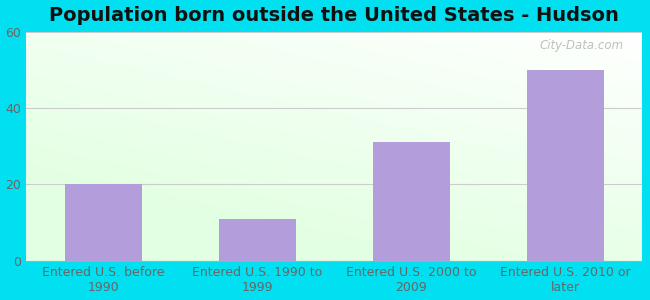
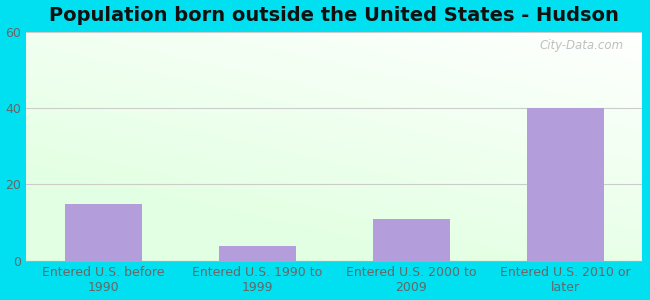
Entered U.S. before 1990: 20 -> 15
Entered U.S. 1990 to 1999: 11 -> 4
Entered U.S. 2000 to 2009: 31 -> 11
Entered U.S. 2010 or later: 50 -> 40
